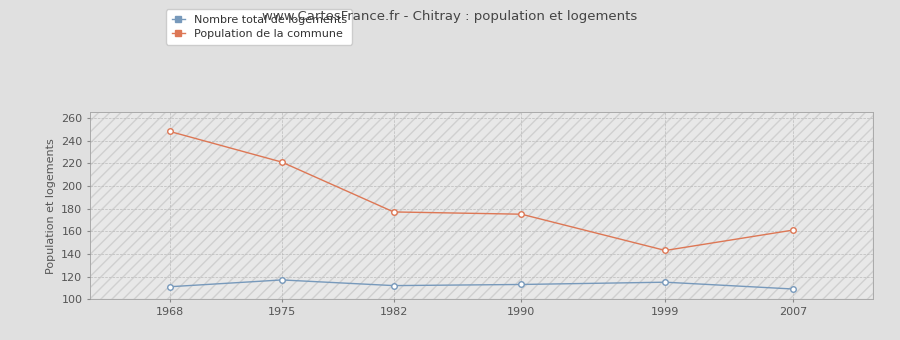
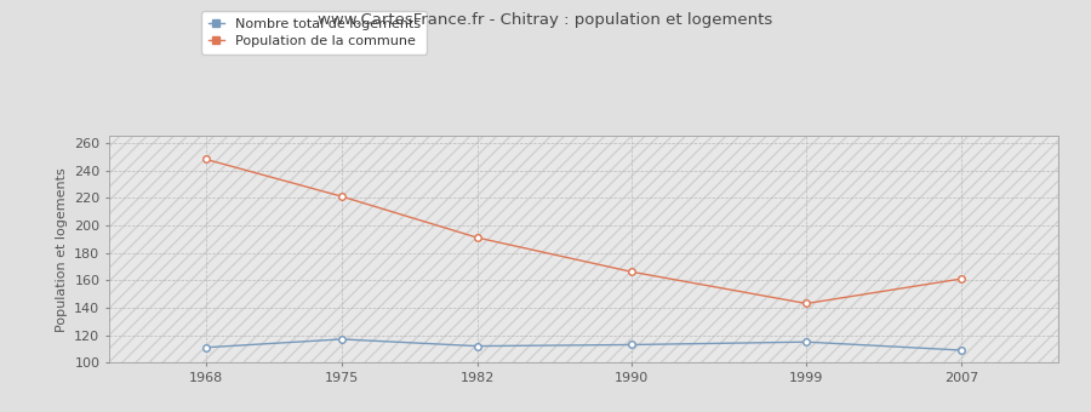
Population de la commune/1982: 177 -> 191
Population de la commune/1990: 175 -> 166
